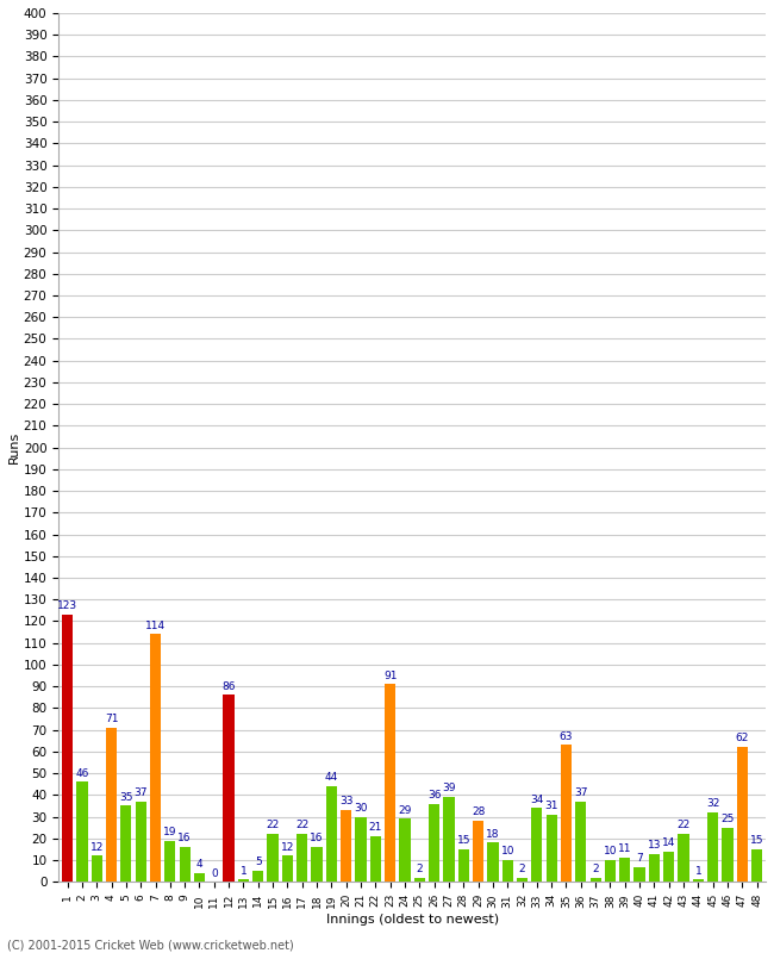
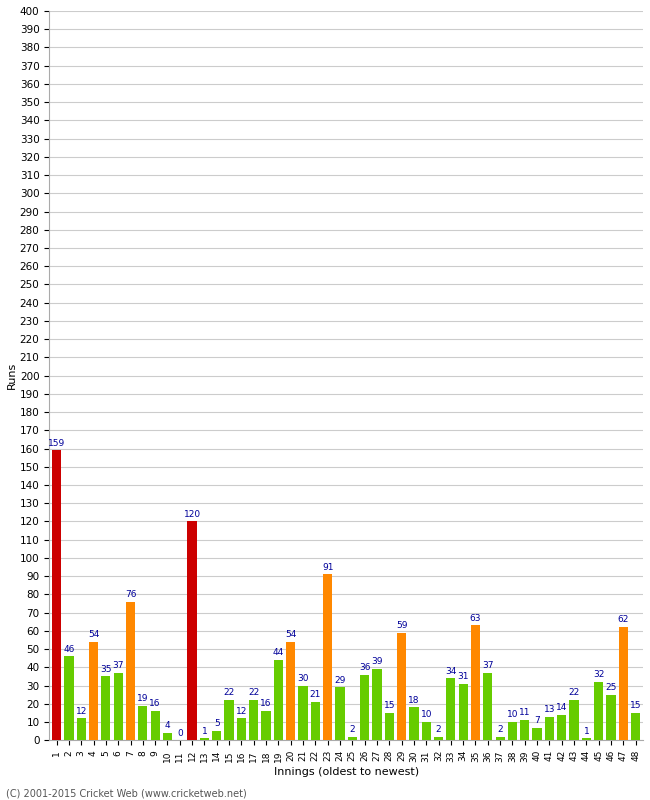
1: 123 -> 159
4: 71 -> 54
7: 114 -> 76
12: 86 -> 120
20: 33 -> 54
29: 28 -> 59
